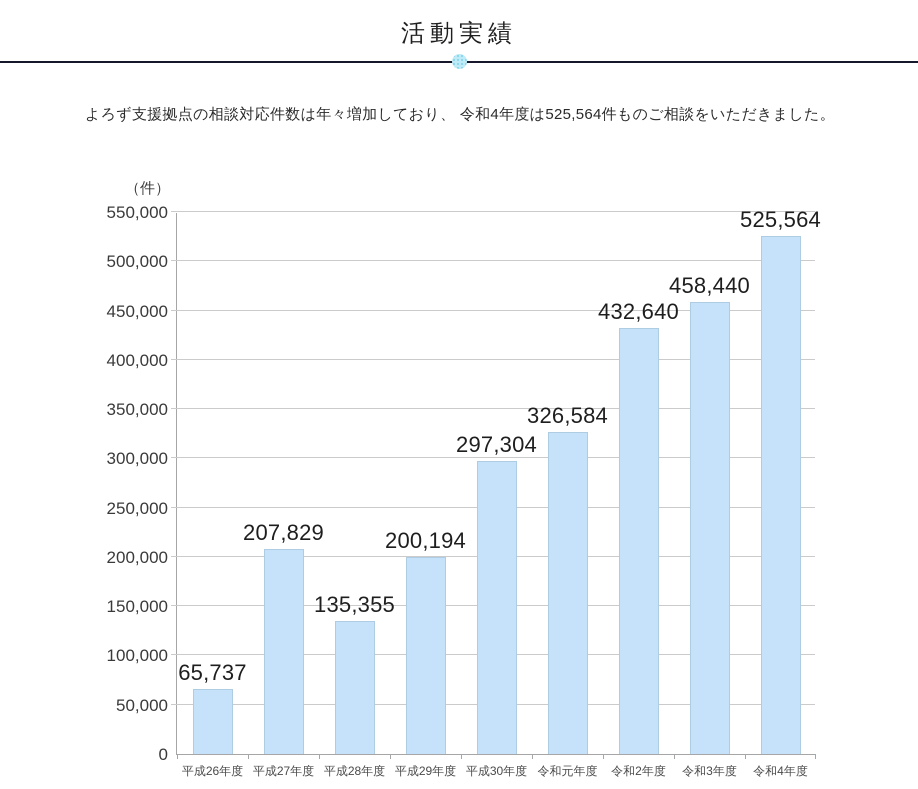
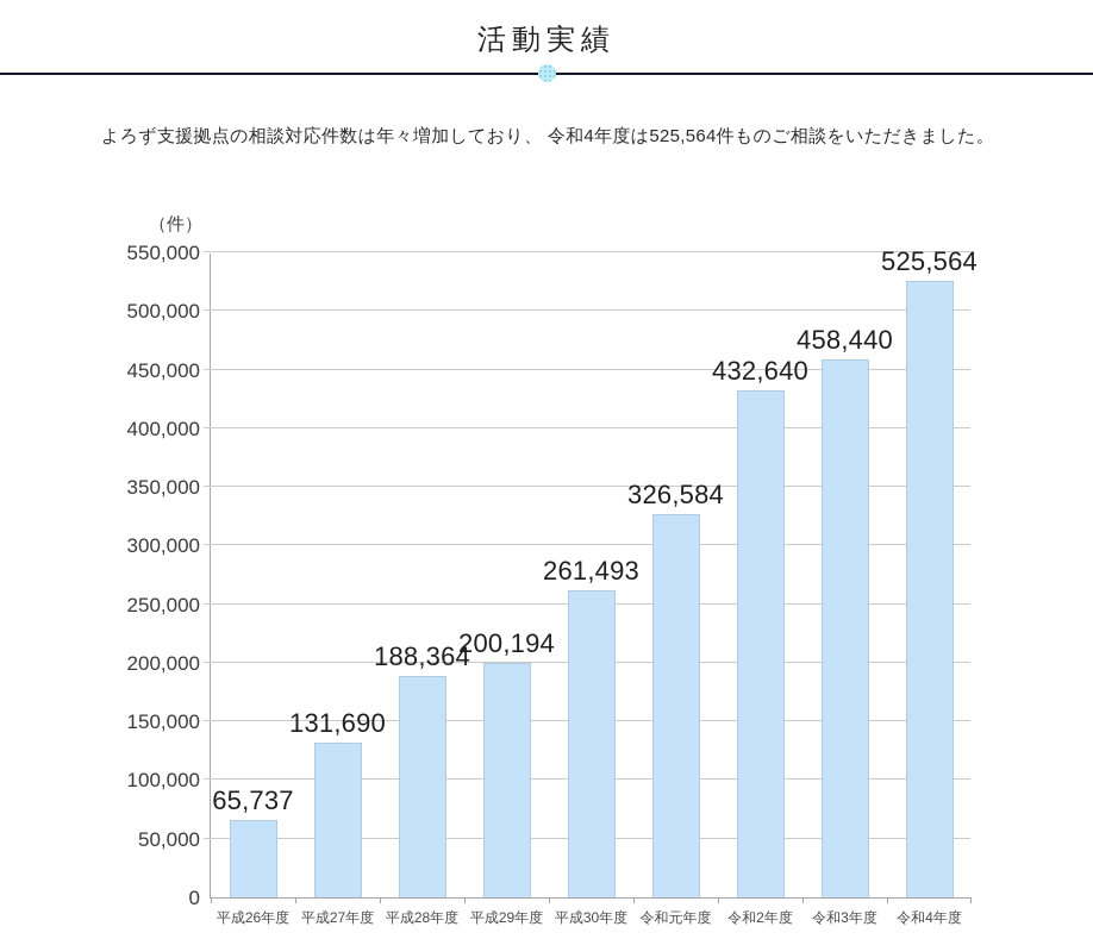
平成27年度: 207,829 -> 131,690
平成28年度: 135,355 -> 188,364
平成30年度: 297,304 -> 261,493
